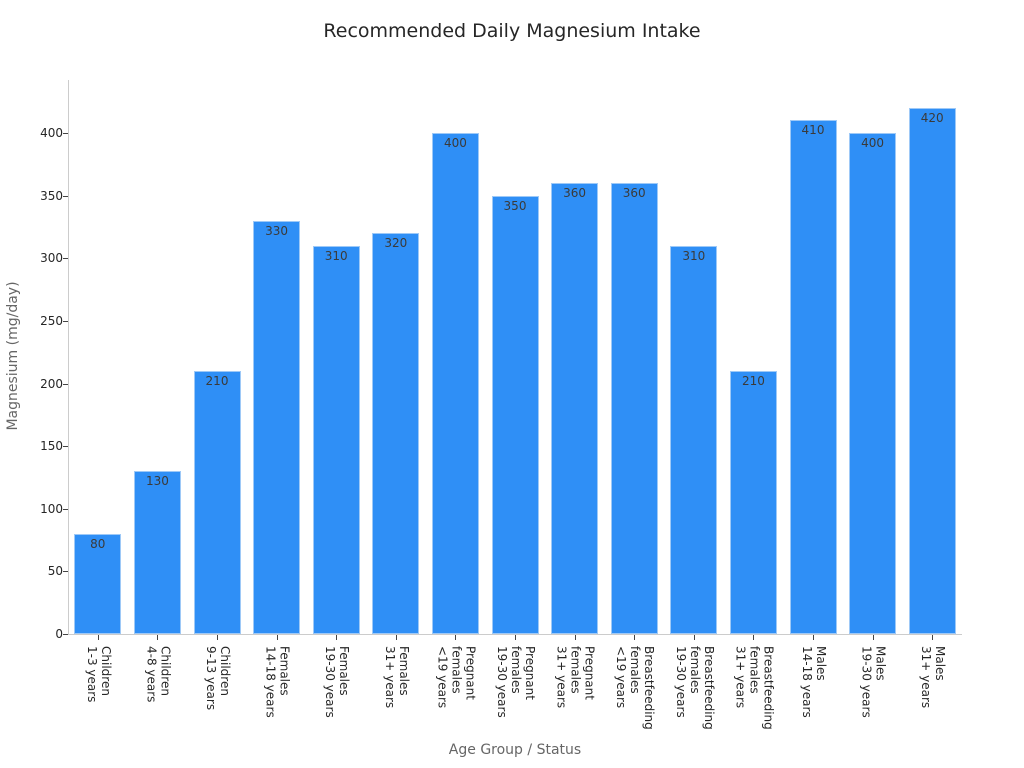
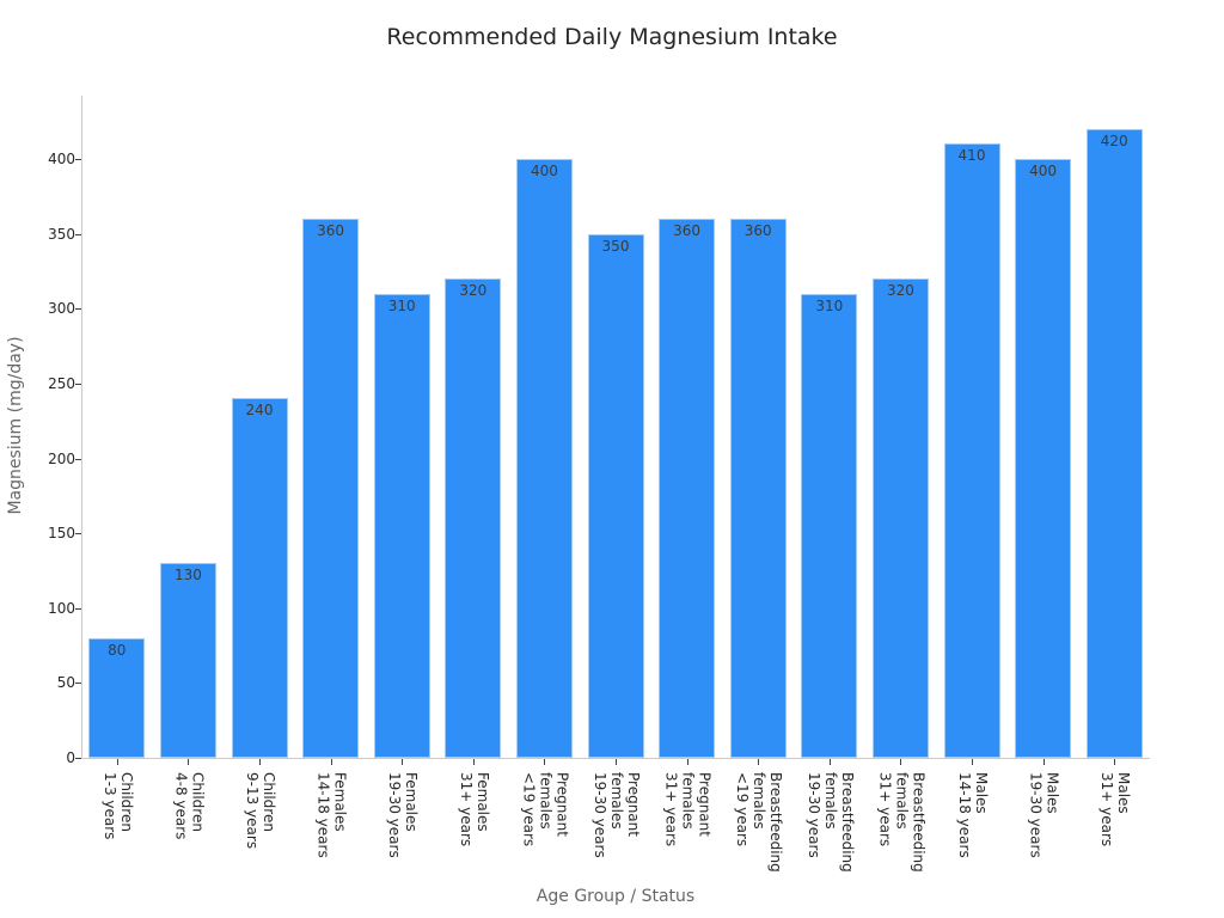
Children 9-13 years: 210 -> 240
Females 14-18 years: 330 -> 360
Breastfeeding females 31+ years: 210 -> 320
